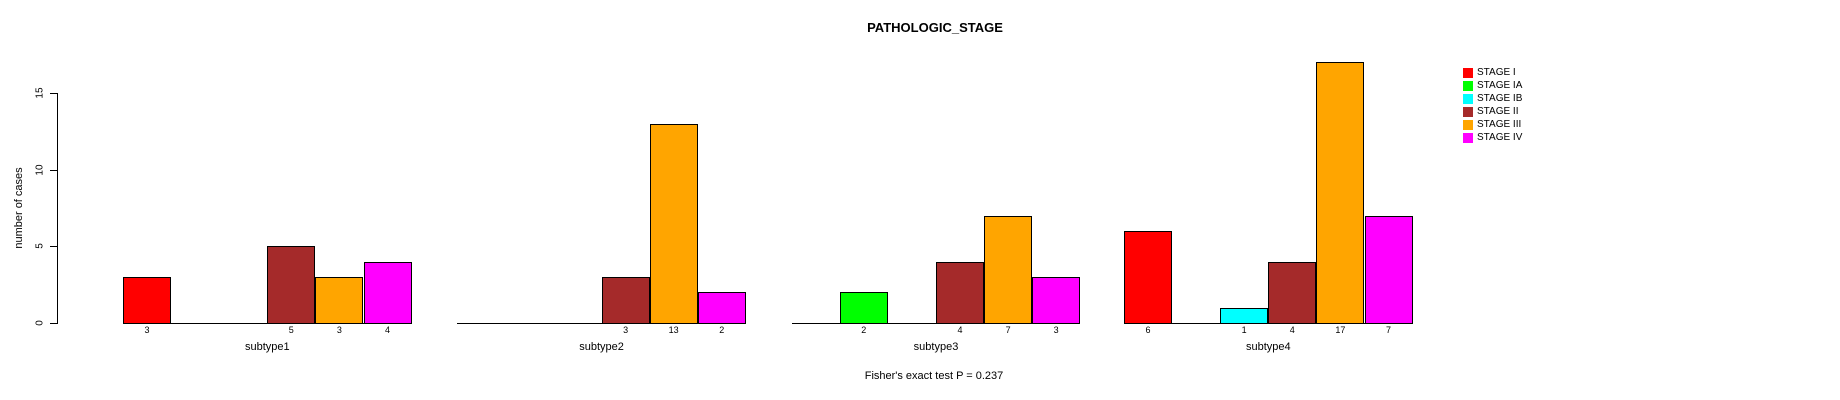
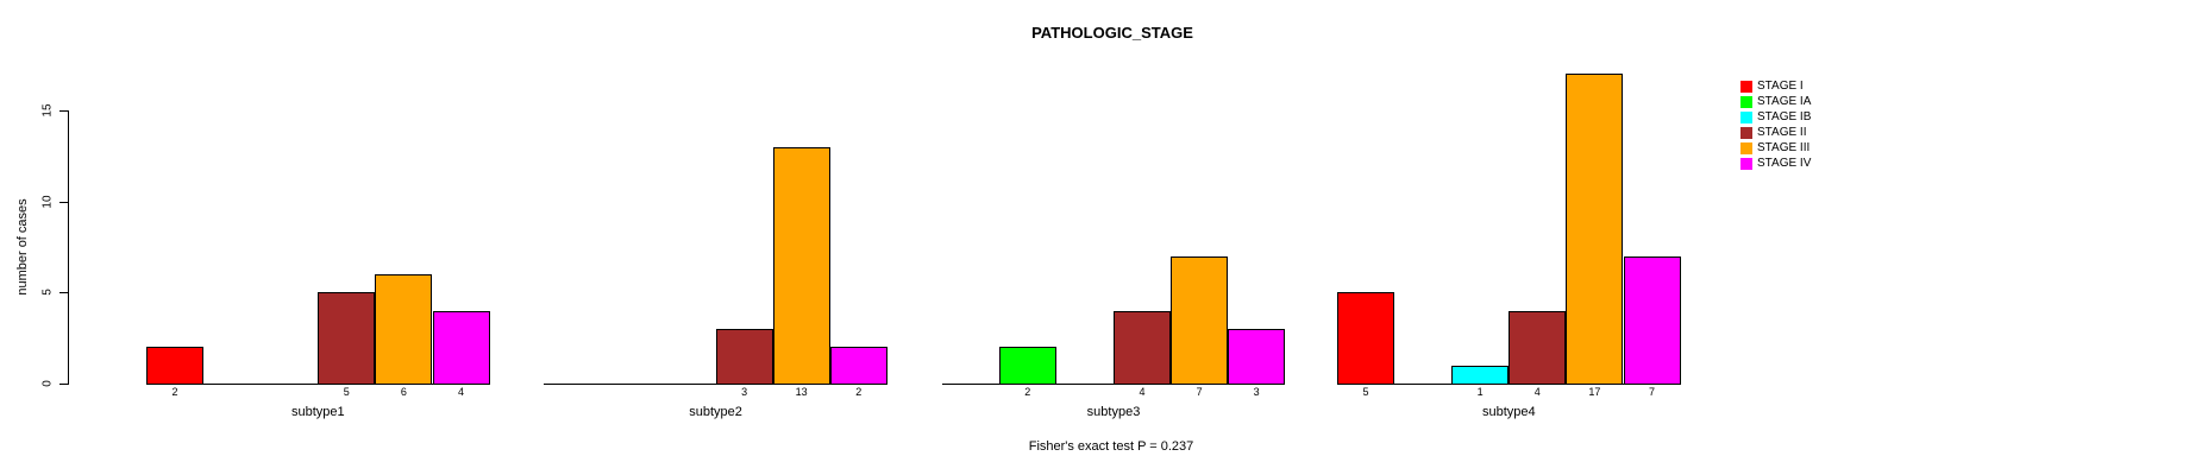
STAGE I/subtype1: 3 -> 2
STAGE III/subtype1: 3 -> 6
STAGE I/subtype4: 6 -> 5
